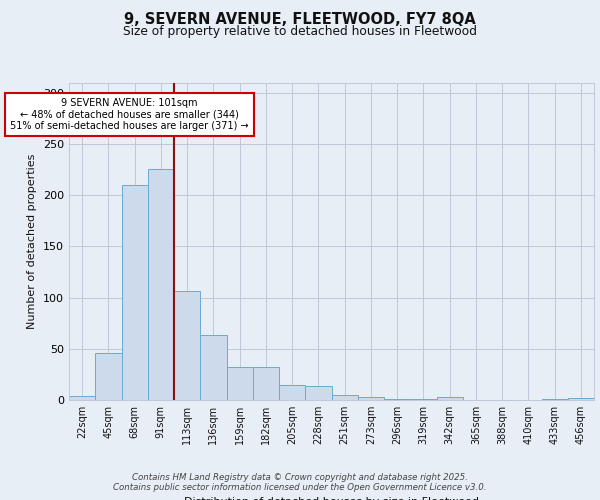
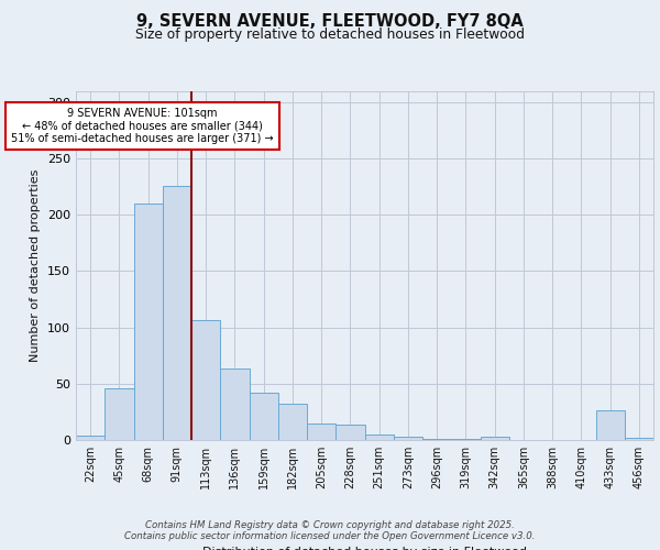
159sqm: 32 -> 42
433sqm: 1 -> 26
